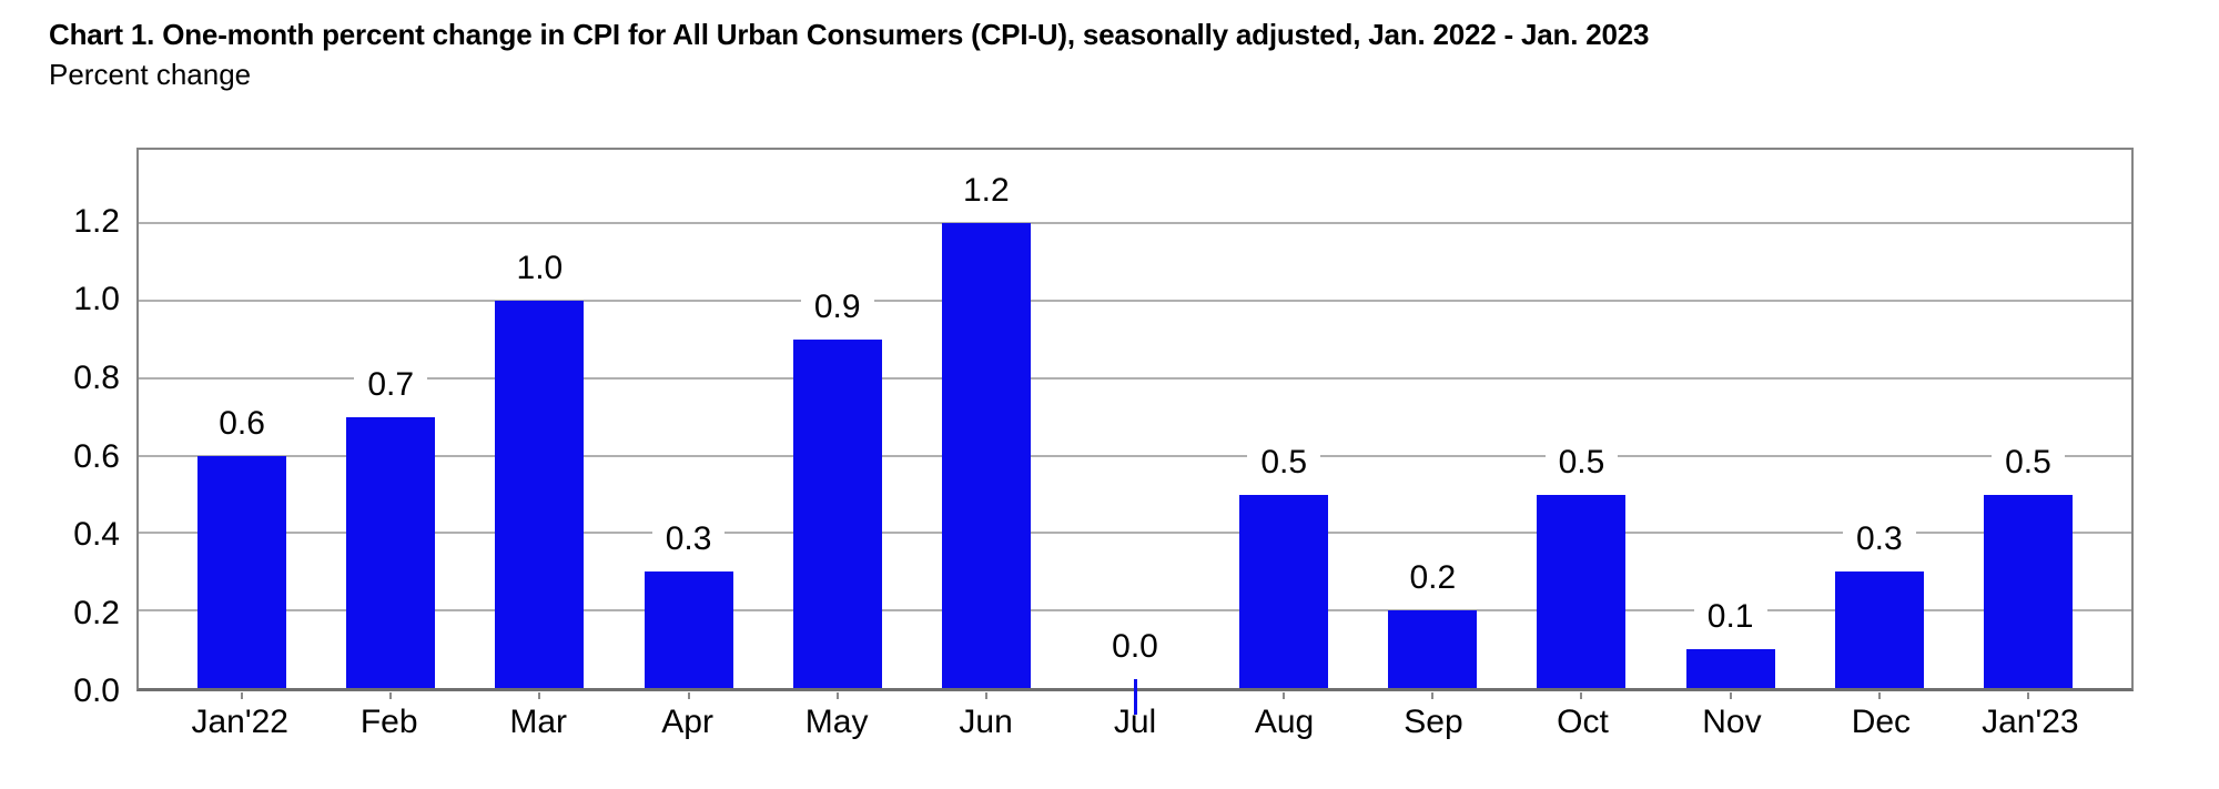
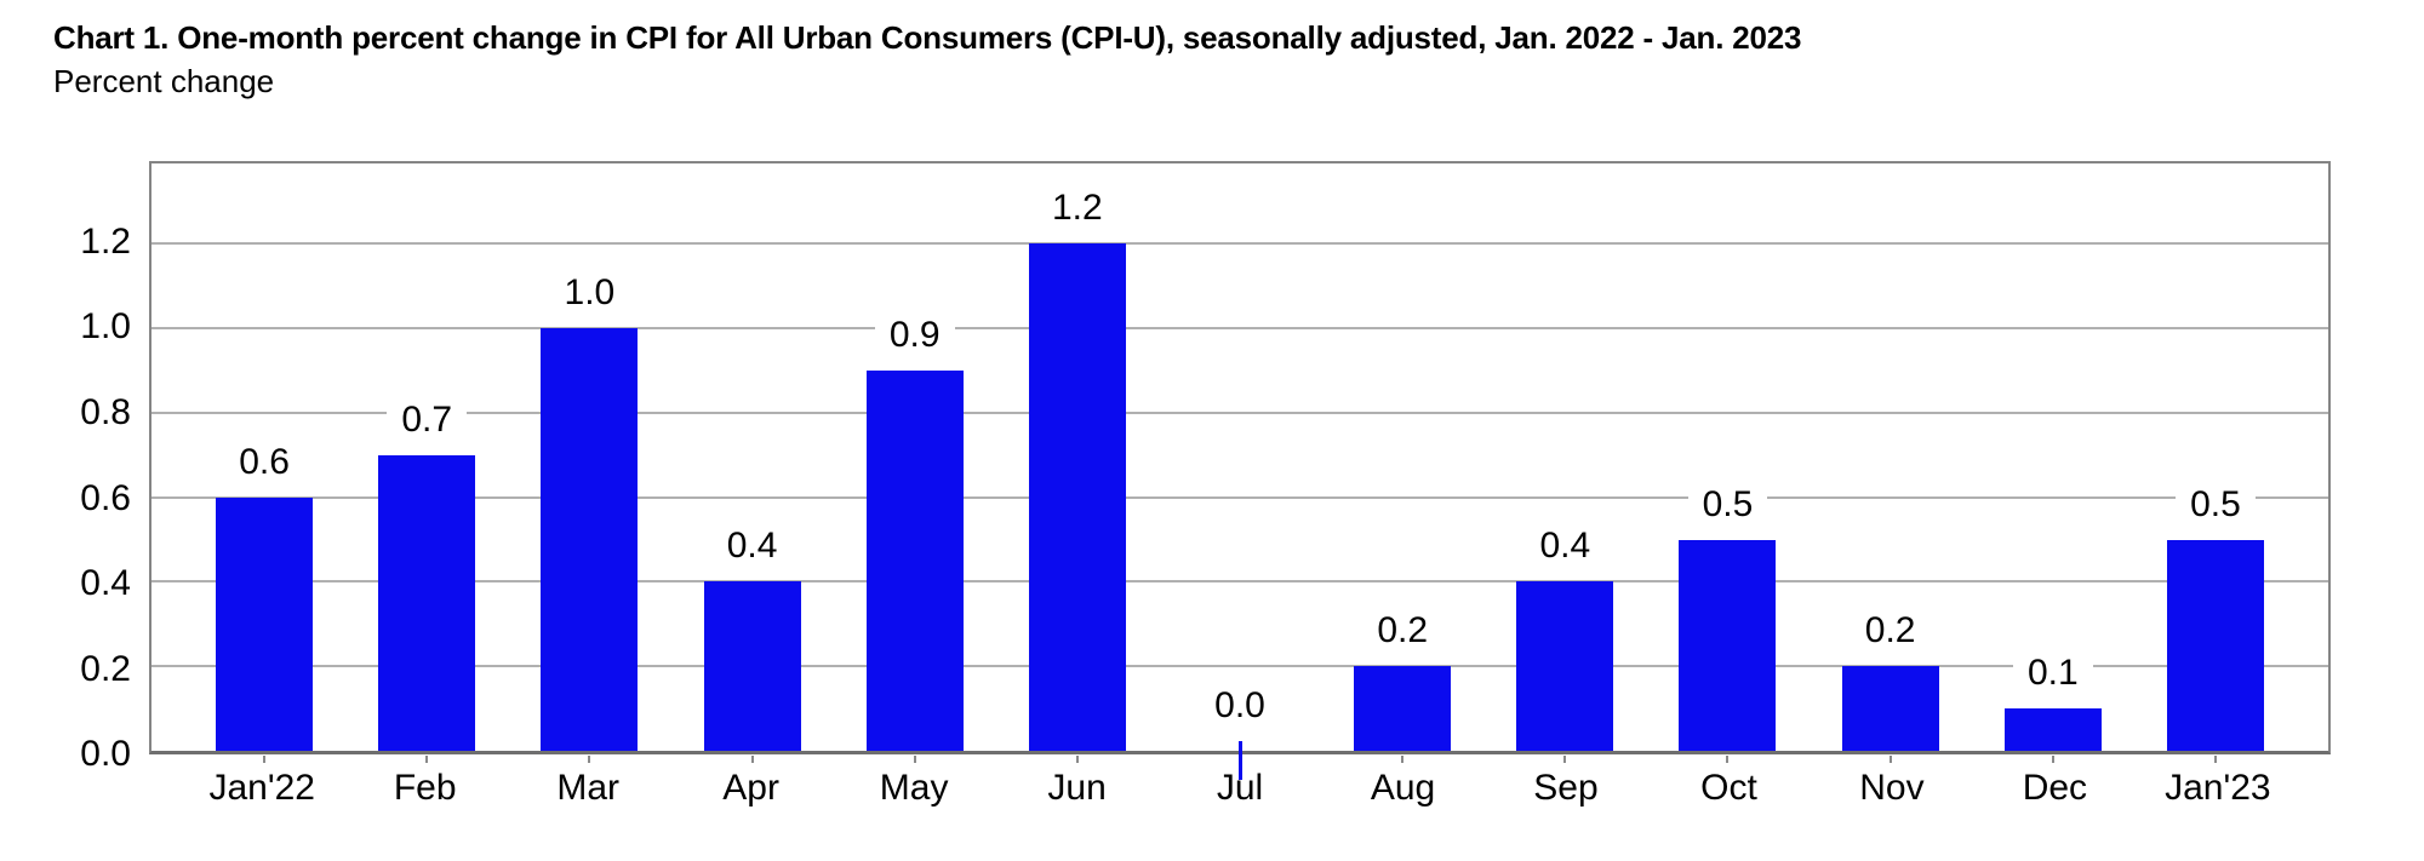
Apr: 0.3 -> 0.4
Aug: 0.5 -> 0.2
Sep: 0.2 -> 0.4
Nov: 0.1 -> 0.2
Dec: 0.3 -> 0.1
